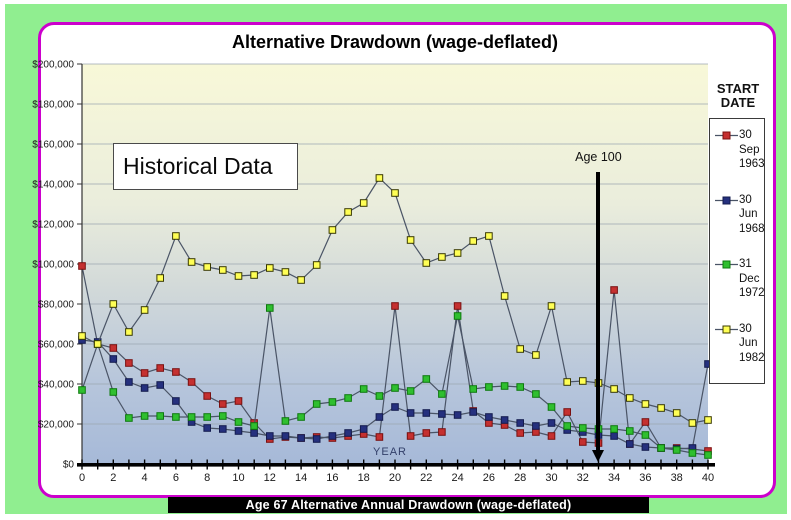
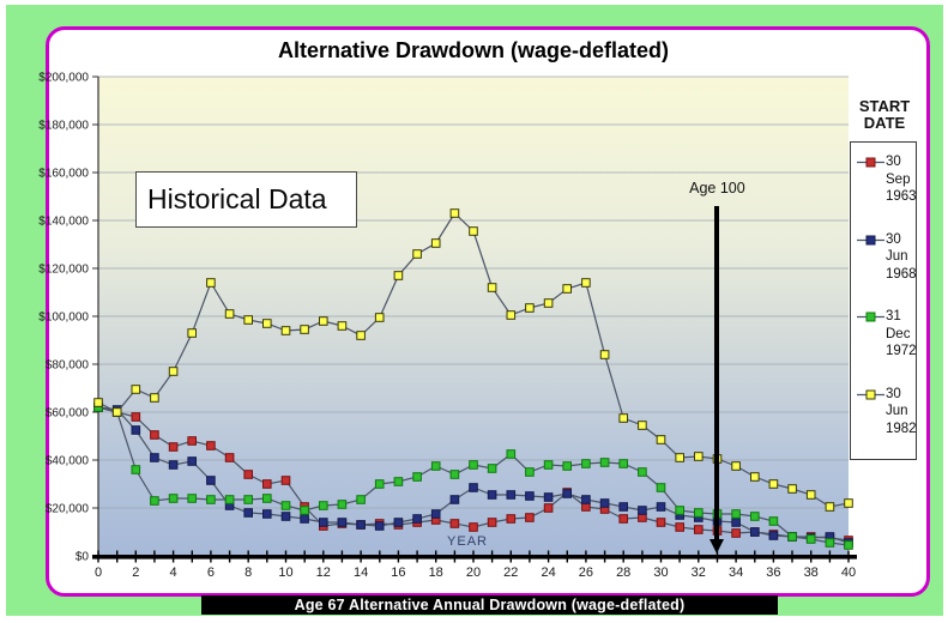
30 Sep 1963/0: $99000 -> $62000
31 Dec 1972/0: $37000 -> $62000
30 Jun 1982/2: $80000 -> $70000
31 Dec 1972/12: $78000 -> $21000
30 Sep 1963/20: $79000 -> $12000
30 Sep 1963/24: $79000 -> $20000
31 Dec 1972/24: $74000 -> $38000
30 Jun 1982/30: $79000 -> $48000
30 Sep 1963/31: $26000 -> $12000
30 Sep 1963/34: $87000 -> $10000
30 Sep 1963/36: $21000 -> $9000
30 Jun 1968/40: $50000 -> $6000
